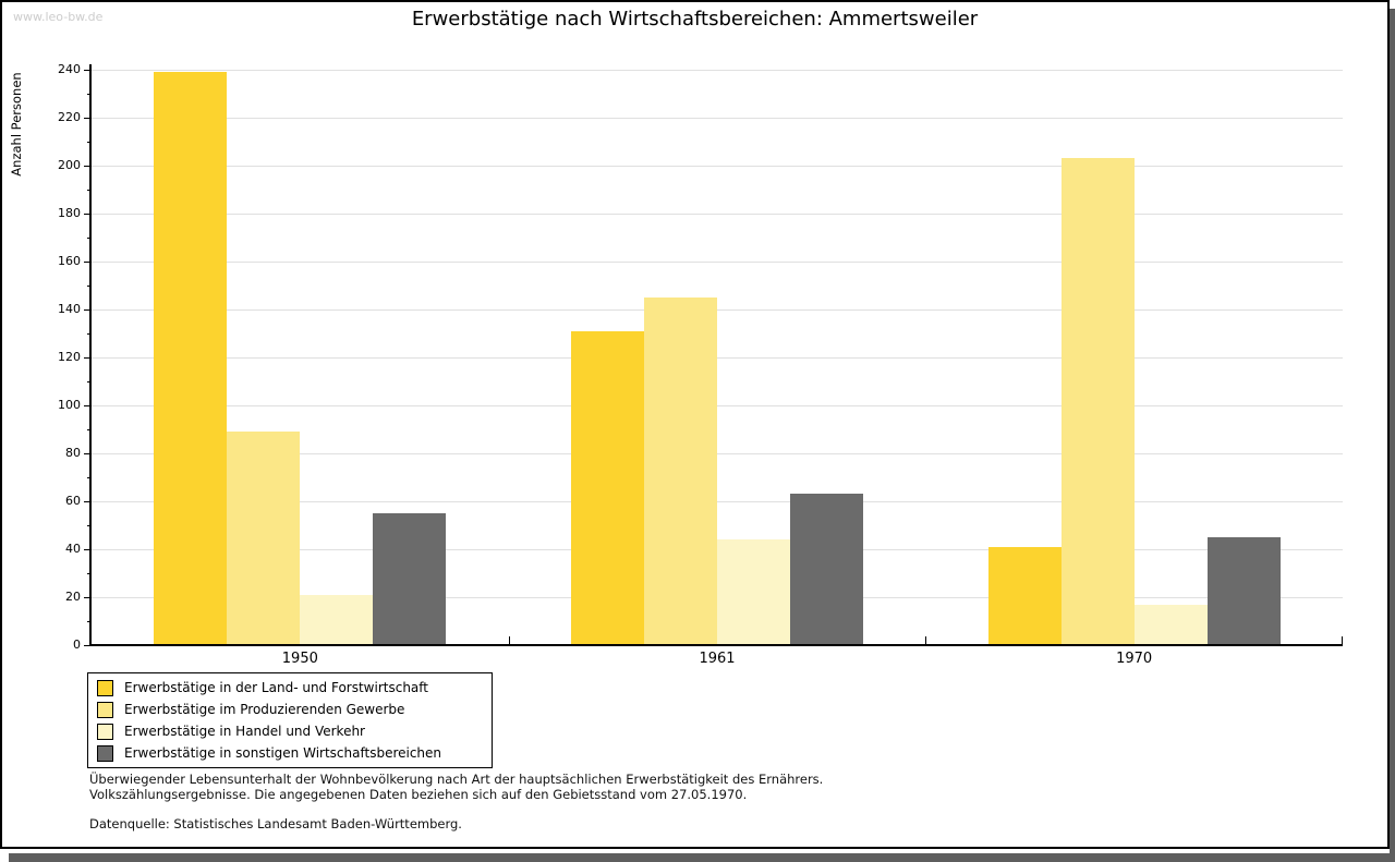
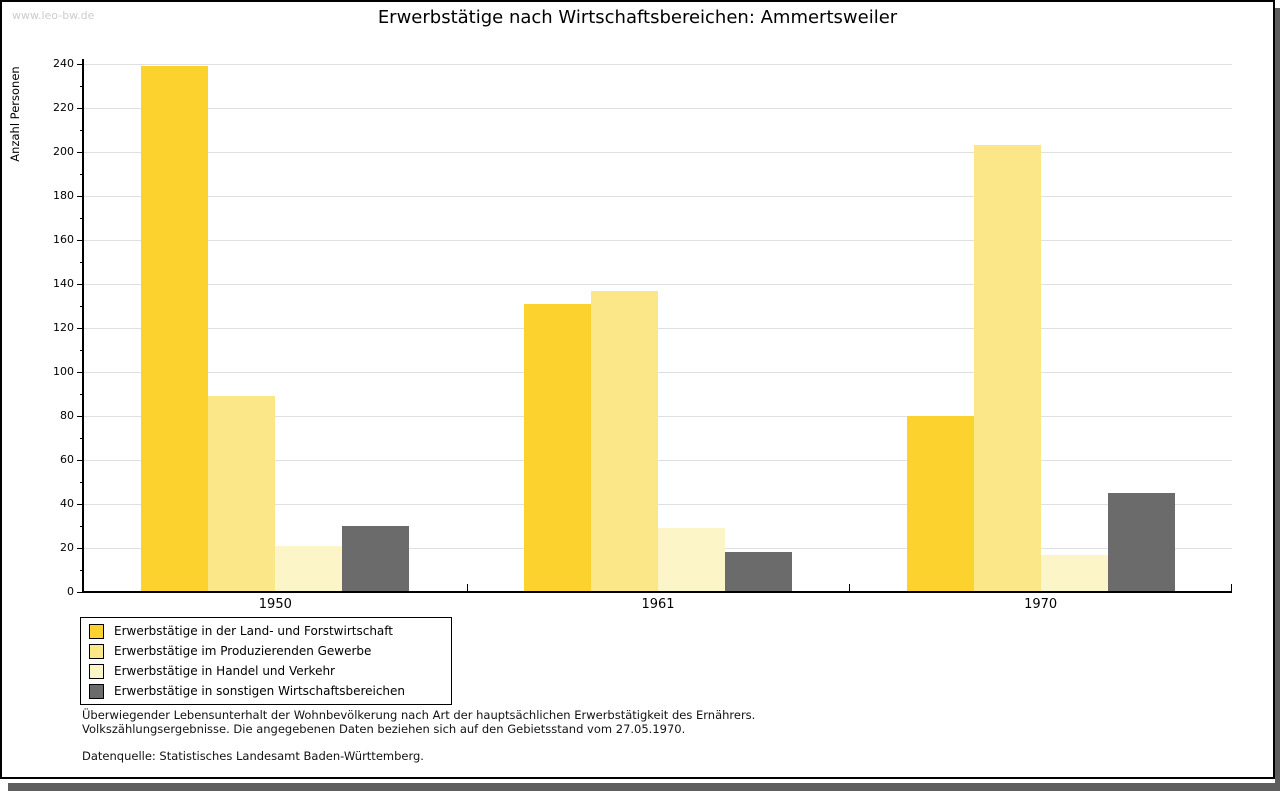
Erwerbstätige in sonstigen Wirtschaftsbereichen/1950: 55 -> 30
Erwerbstätige im Produzierenden Gewerbe/1961: 145 -> 137
Erwerbstätige in Handel und Verkehr/1961: 44 -> 29
Erwerbstätige in sonstigen Wirtschaftsbereichen/1961: 63 -> 18
Erwerbstätige in der Land- und Forstwirtschaft/1970: 41 -> 80
